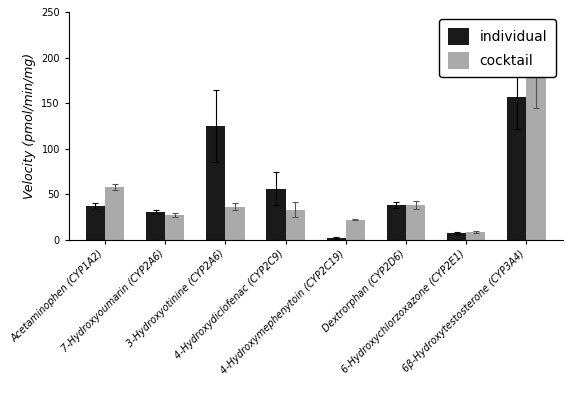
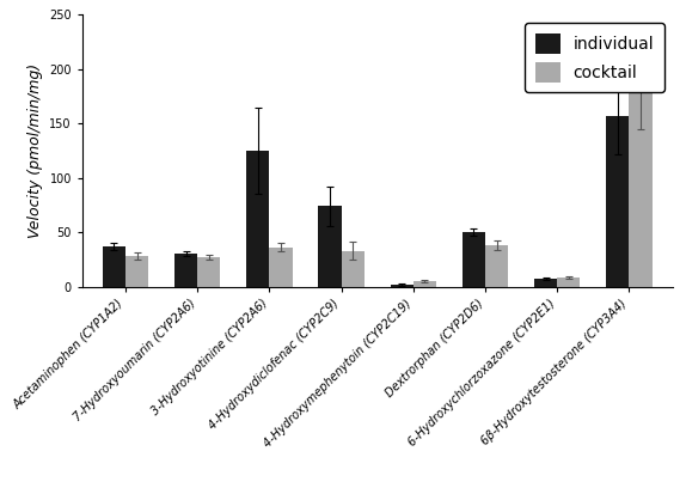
cocktail/Acetaminophen (CYP1A2): 58 -> 28
individual/4-Hydroxydiclofenac (CYP2C9): 56 -> 74
cocktail/4-Hydroxymephenytoin (CYP2C19): 22 -> 5
individual/Dextrorphan (CYP2D6): 38 -> 50
